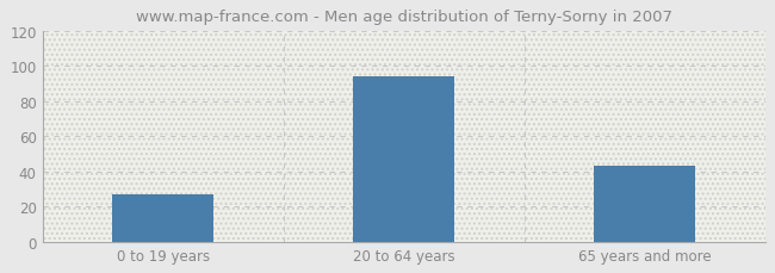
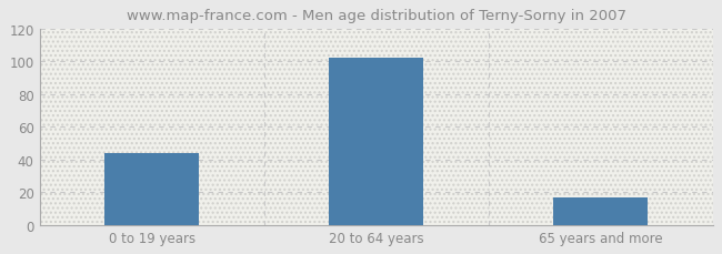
0 to 19 years: 27 -> 44
20 to 64 years: 94 -> 102
65 years and more: 43 -> 17
